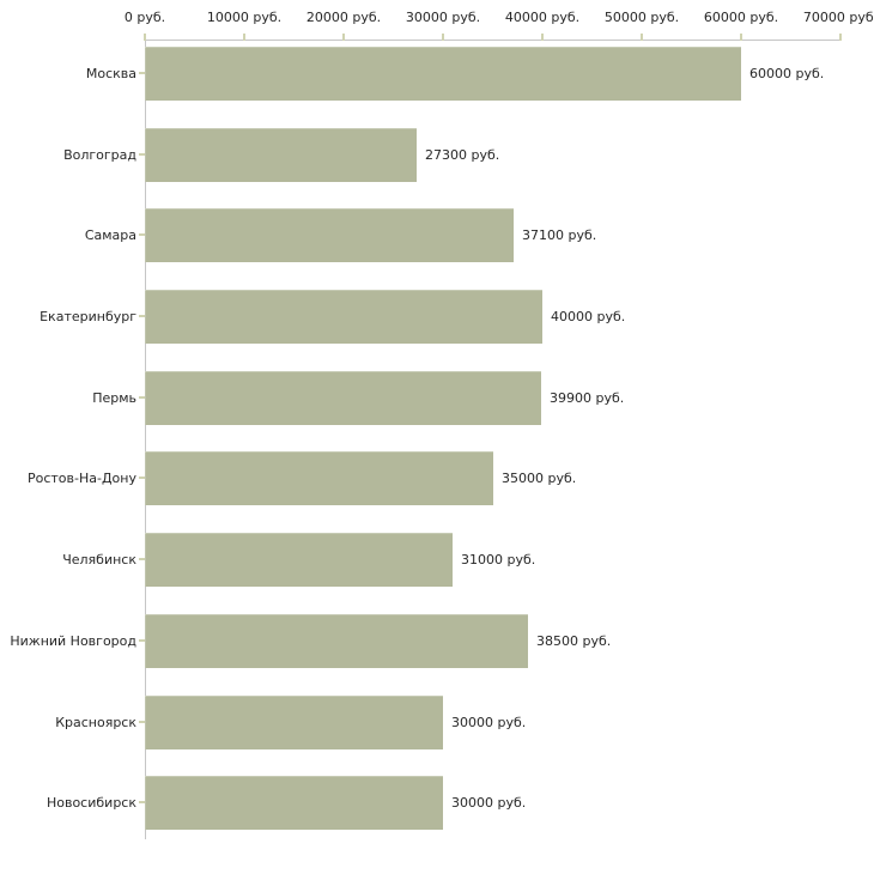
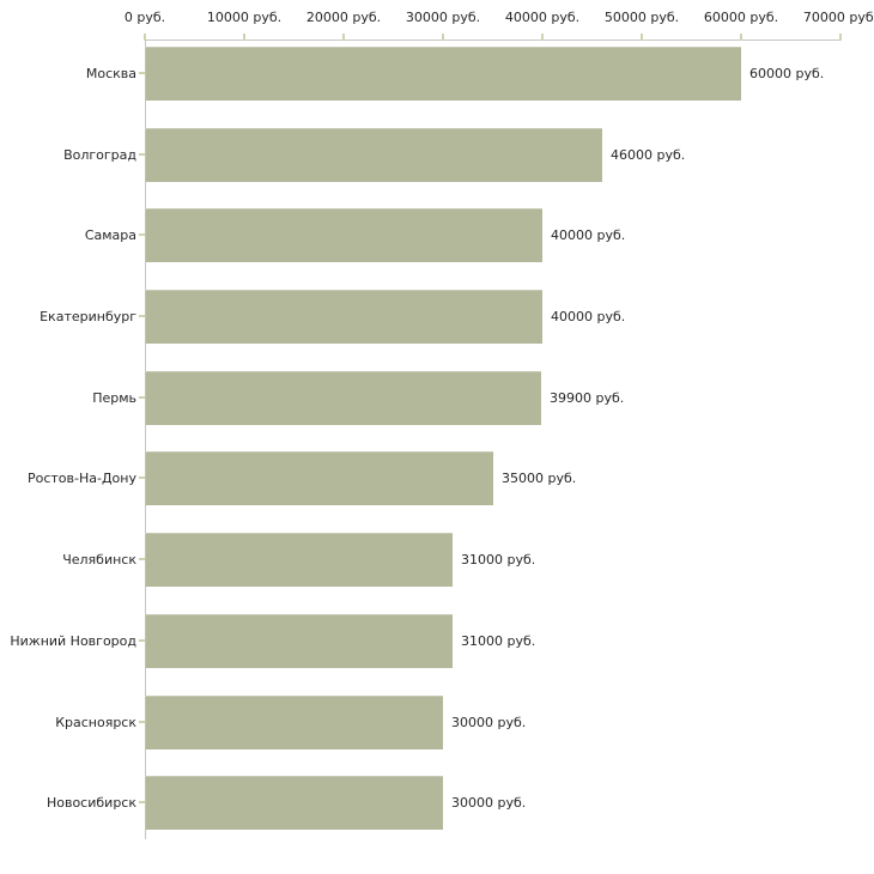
Волгоград: 27300 -> 46000
Самара: 37100 -> 40000
Нижний Новгород: 38500 -> 31000
